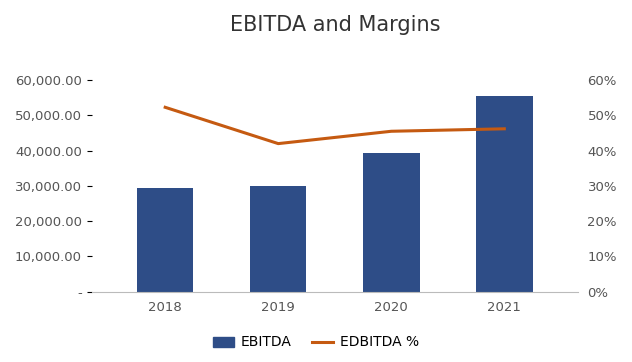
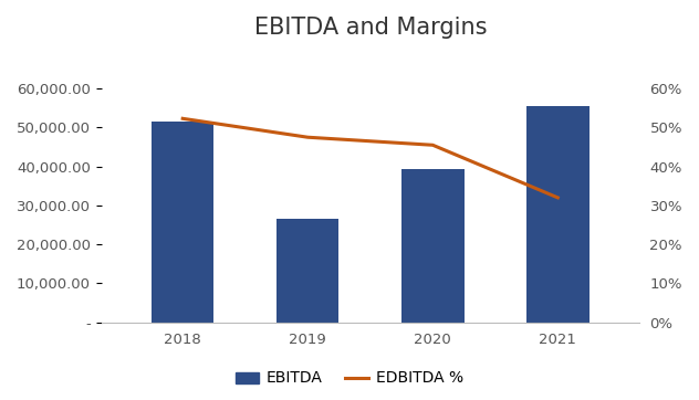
EBITDA/2018: 29,500 -> 51,500
EBITDA/2019: 30,000 -> 26,500
EDBITDA %/2019: 42.0% -> 47.5%
EDBITDA %/2021: 46.2% -> 32.0%
